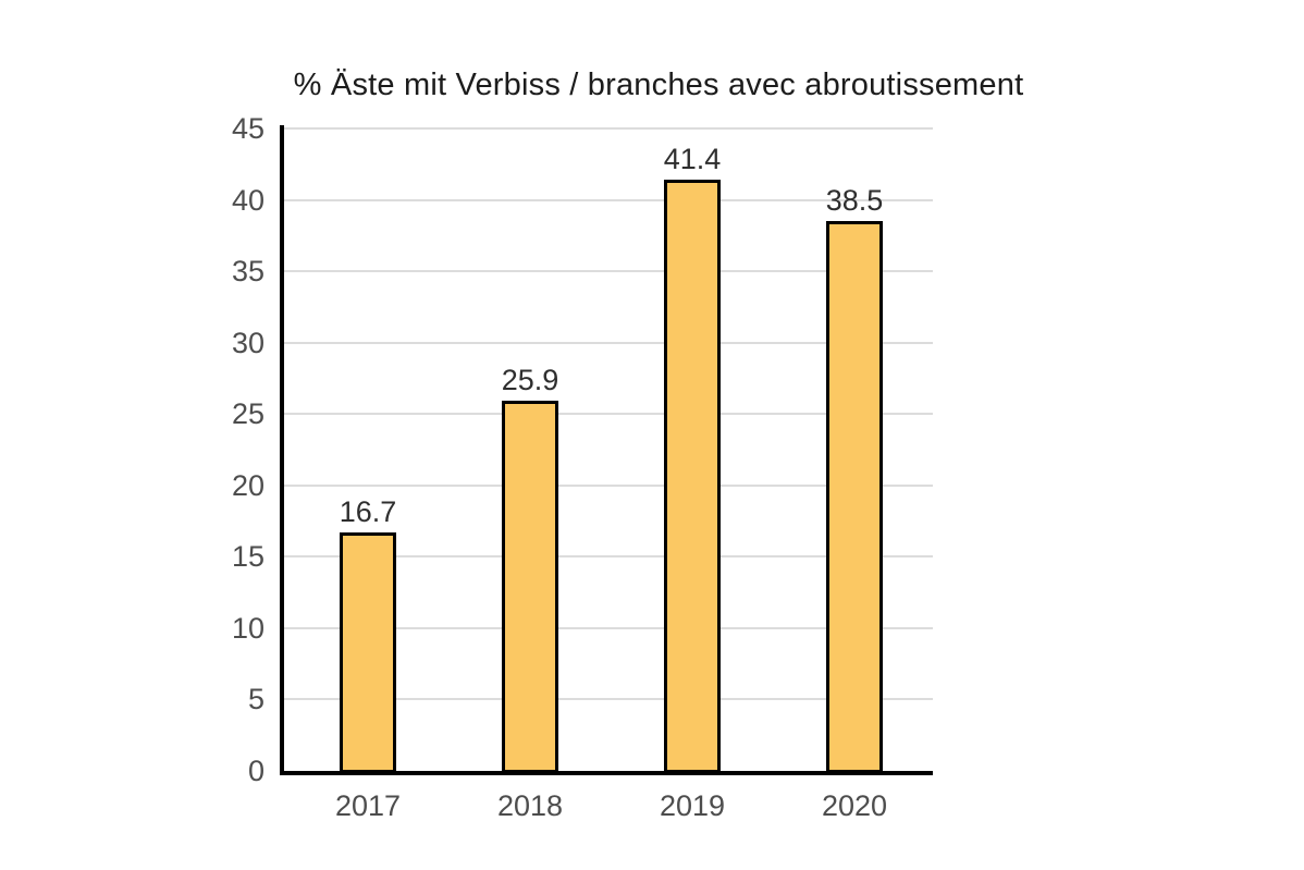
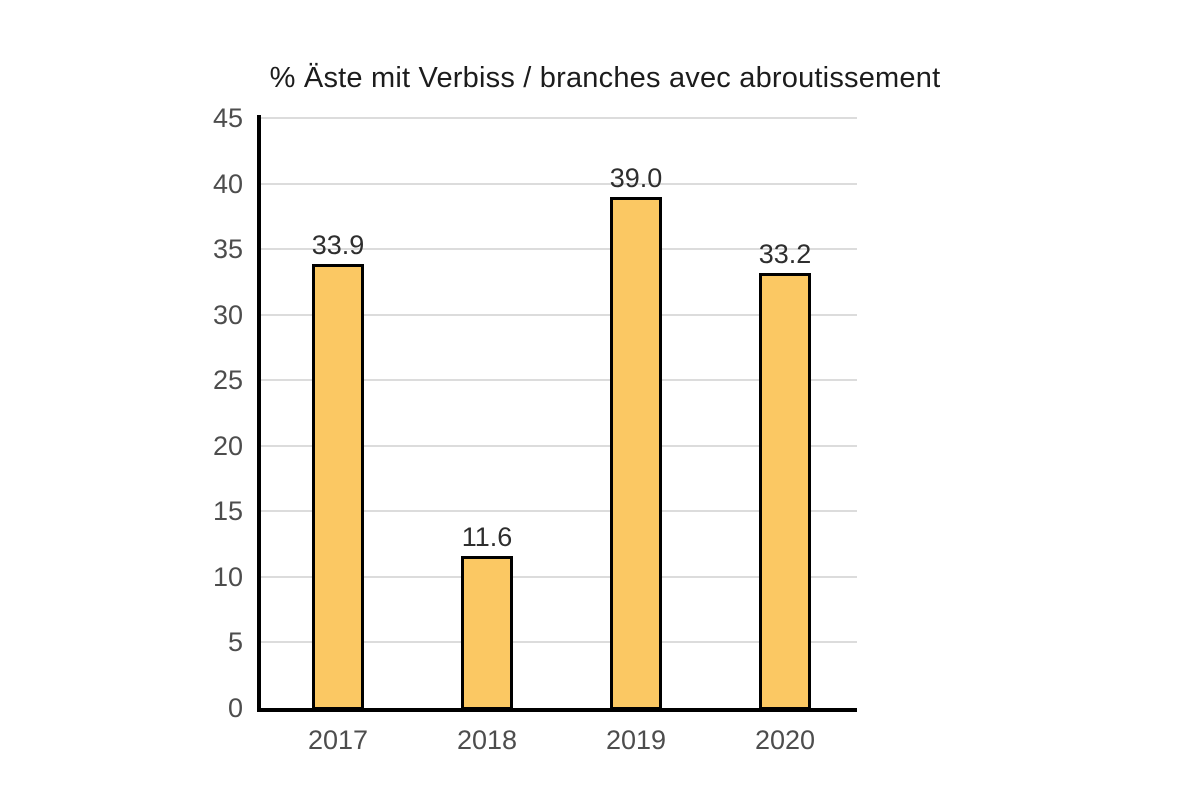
2017: 16.7 -> 33.9
2018: 25.9 -> 11.6
2019: 41.4 -> 39.0
2020: 38.5 -> 33.2
